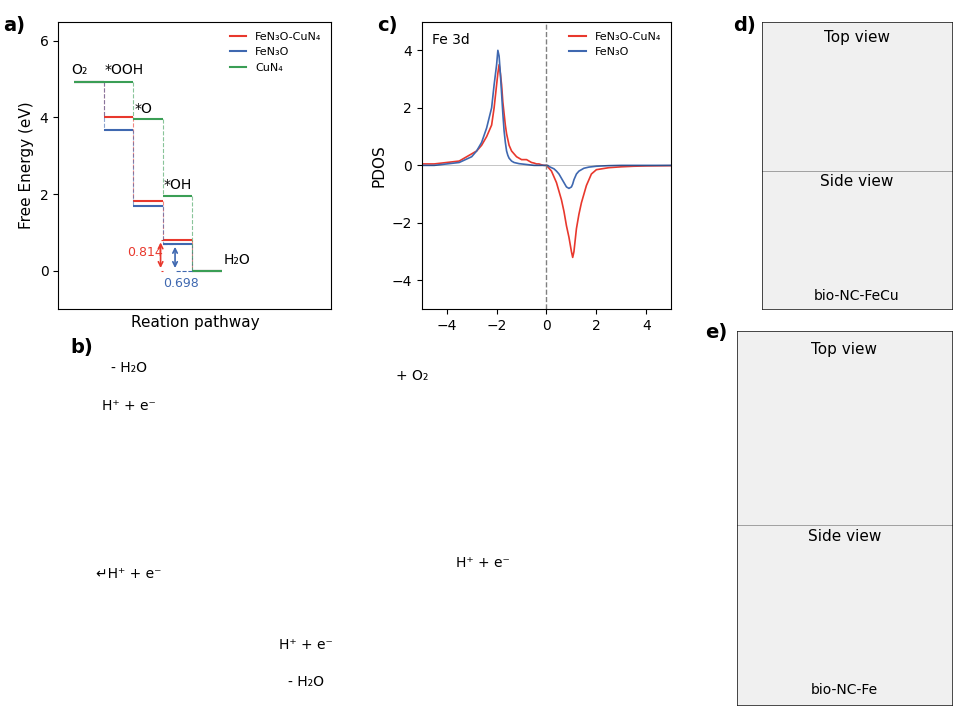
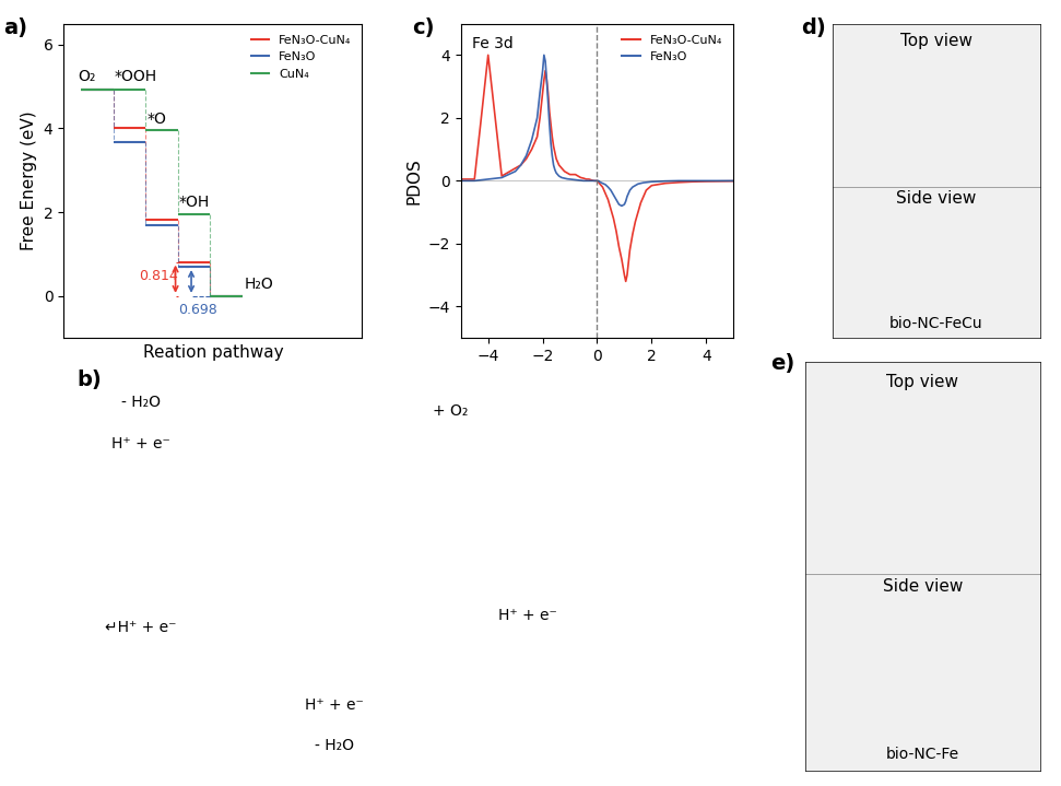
FeN₃O-CuN₄/−4: 0.10 -> 4.00
